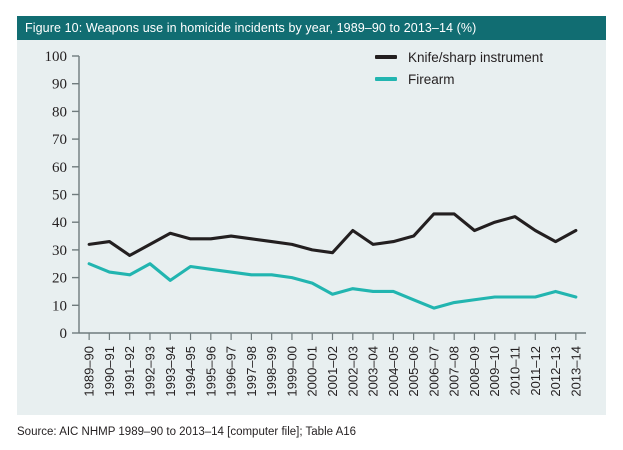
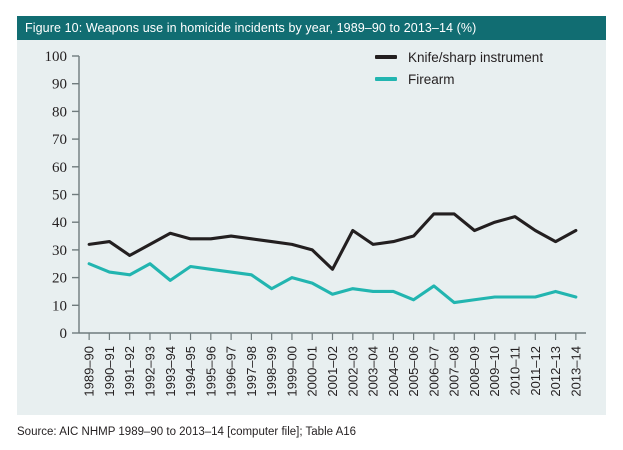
Firearm/1998–99: 21 -> 16
Knife/sharp instrument/2001–02: 29 -> 23
Firearm/2006–07: 9 -> 17
